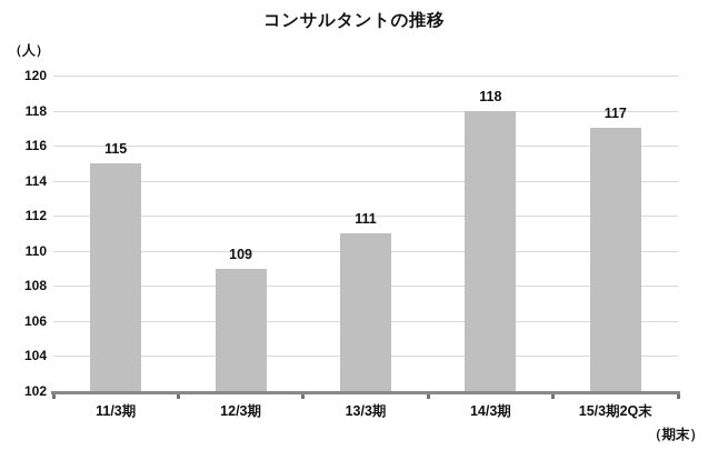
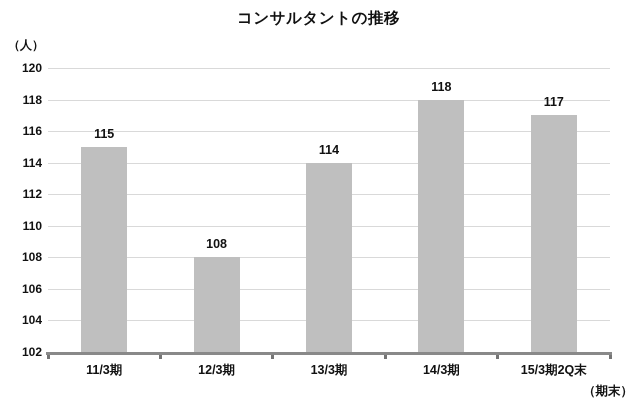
12/3期: 109 -> 108
13/3期: 111 -> 114
